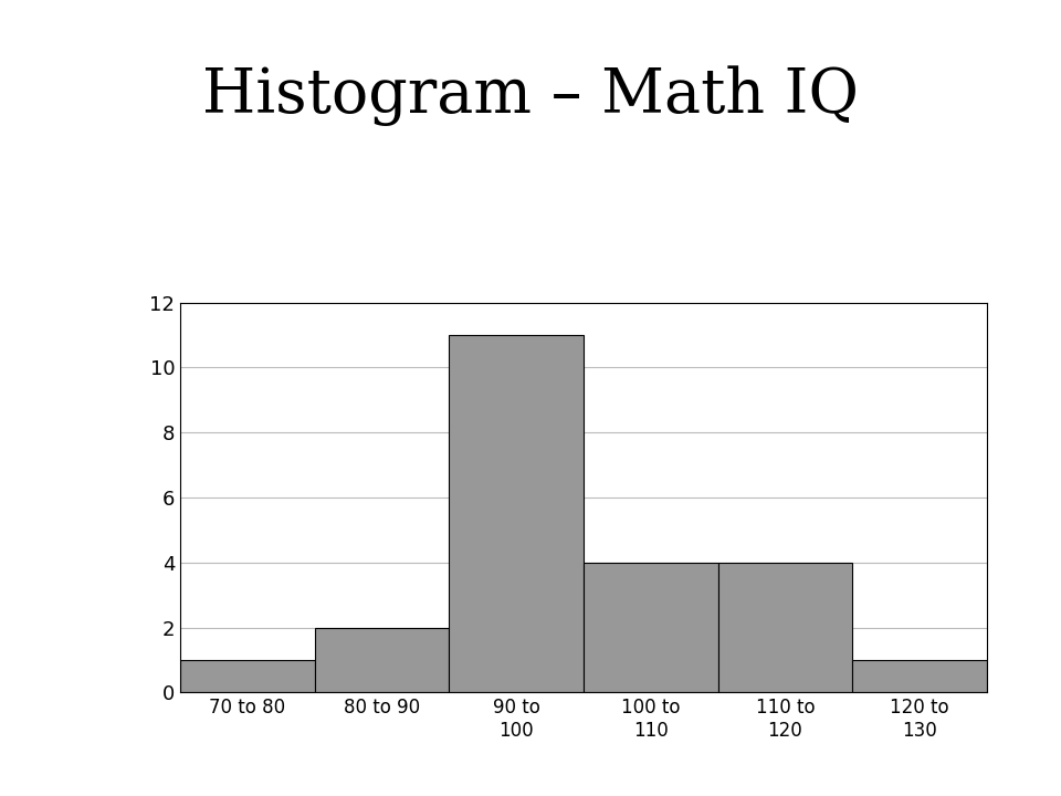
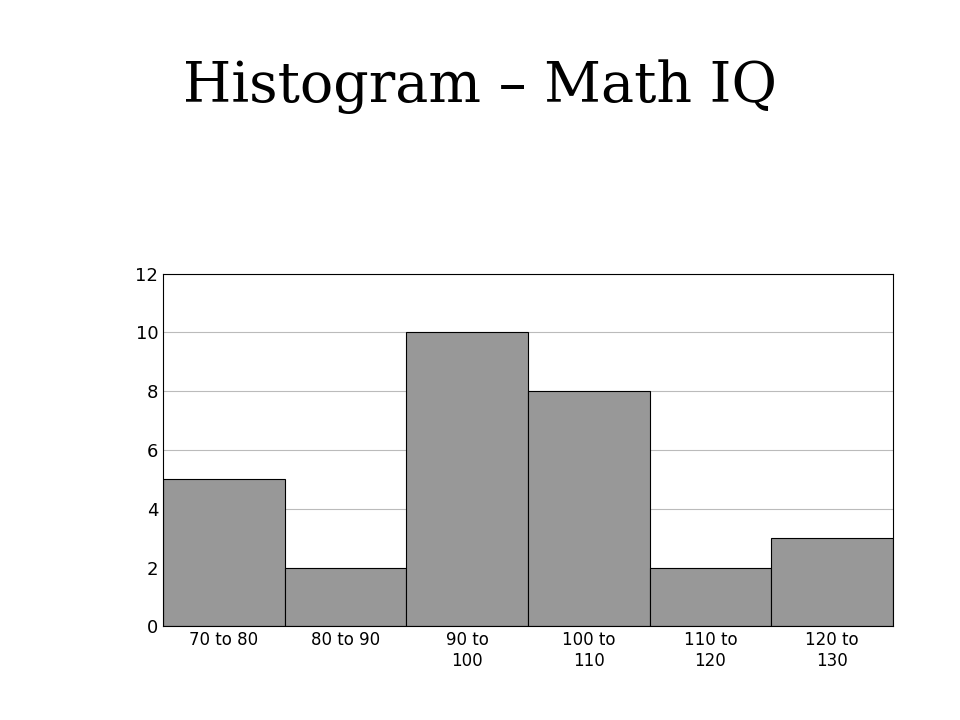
70 to 80: 1 -> 5
90 to 100: 11 -> 10
100 to 110: 4 -> 8
110 to 120: 4 -> 2
120 to 130: 1 -> 3
